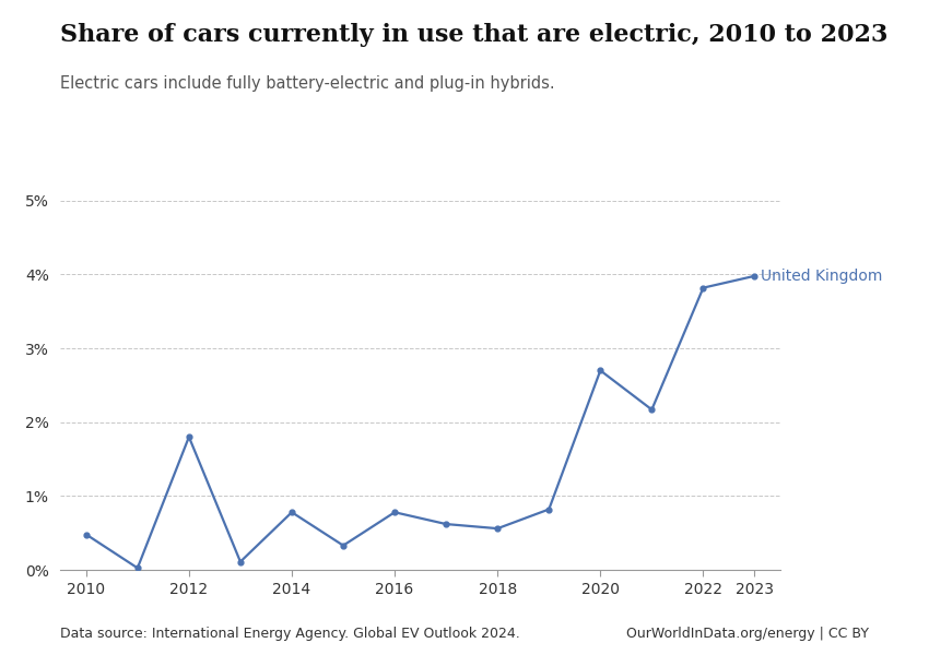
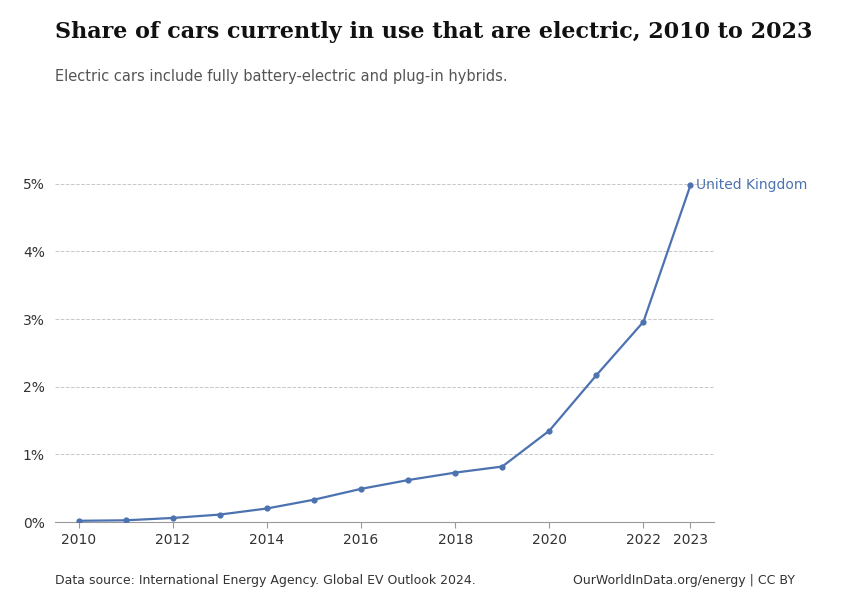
2010: 0.48% -> 0.02%
2012: 1.80% -> 0.06%
2014: 0.78% -> 0.20%
2016: 0.78% -> 0.49%
2018: 0.56% -> 0.73%
2020: 2.70% -> 1.35%
2022: 3.82% -> 2.96%
2023: 3.98% -> 4.98%
